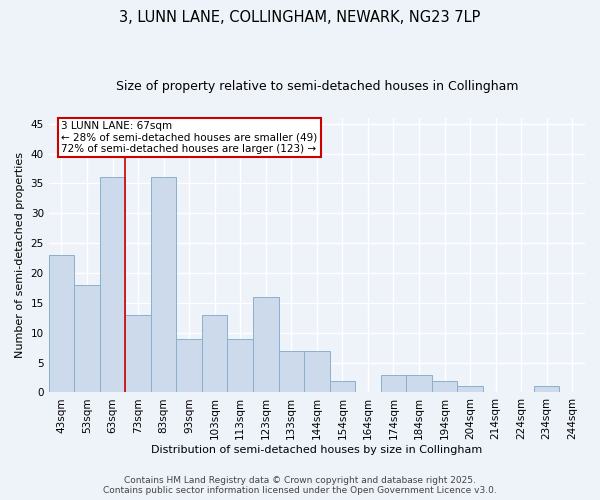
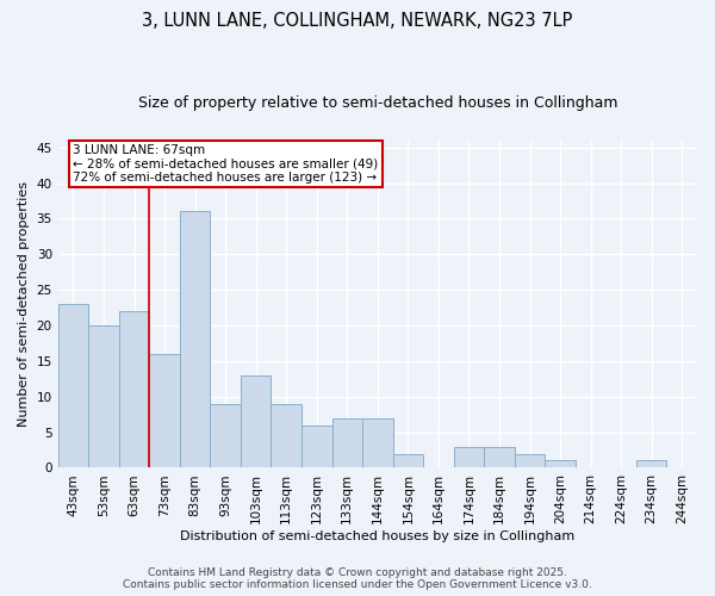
53sqm: 18 -> 20
63sqm: 36 -> 22
73sqm: 13 -> 16
123sqm: 16 -> 6
